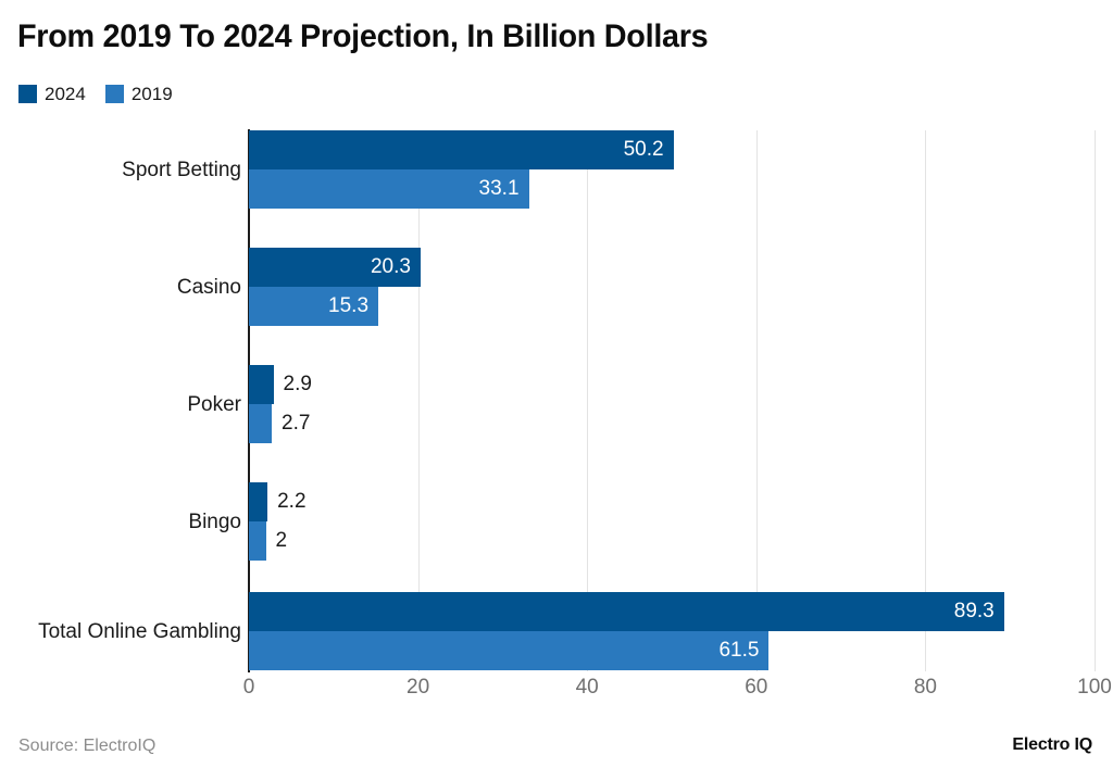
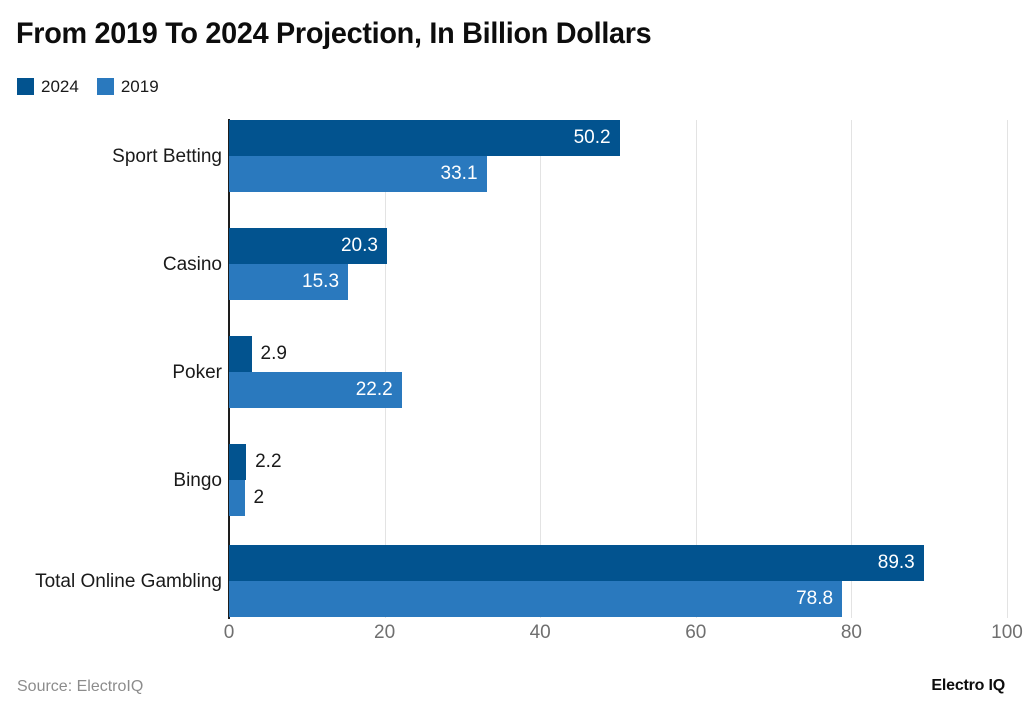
2019/Poker: 2.7 -> 22.2
2019/Total Online Gambling: 61.5 -> 78.8
